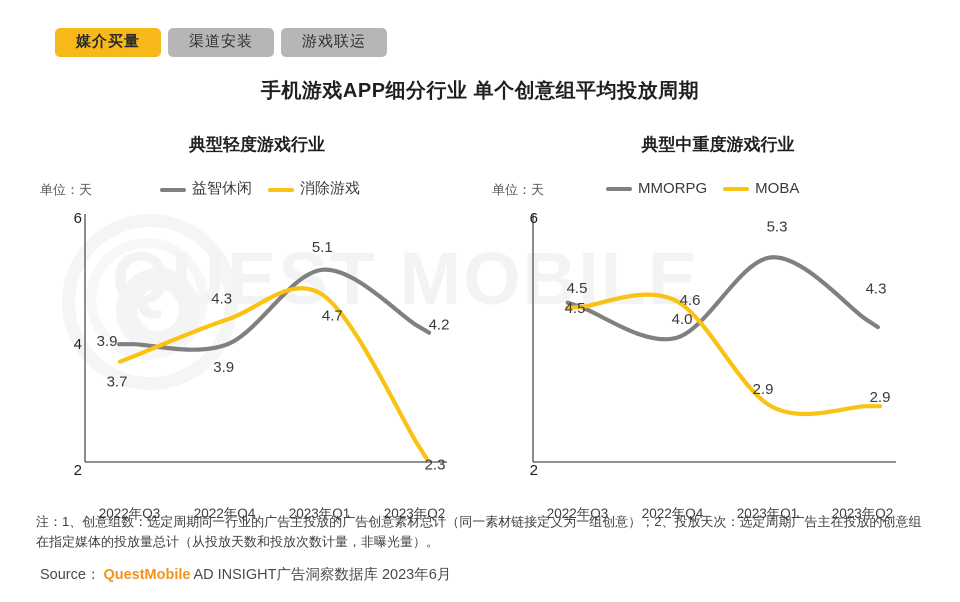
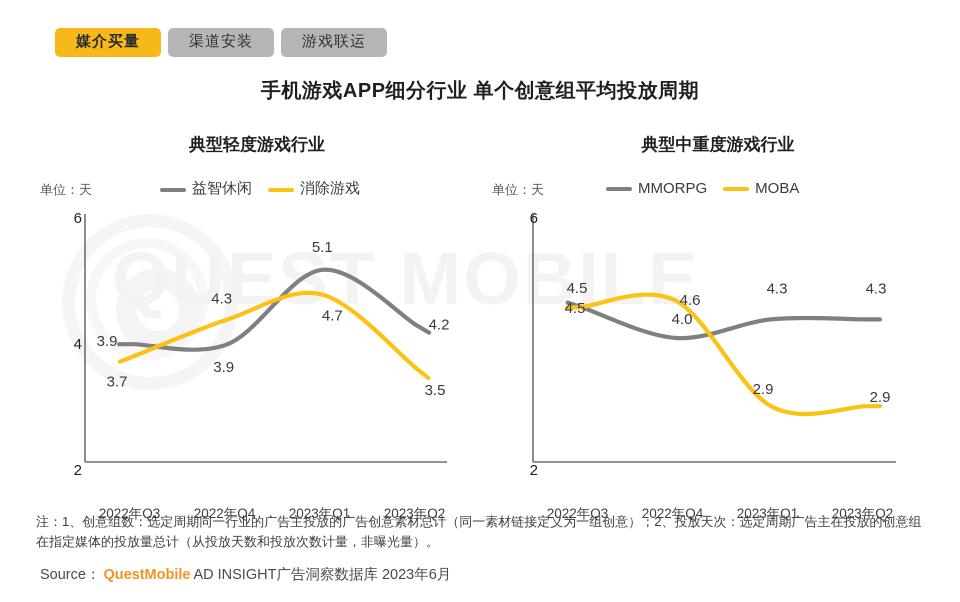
典型轻度游戏行业/消除游戏/2023年Q2: 2.3 -> 3.5
典型中重度游戏行业/MMORPG/2023年Q1: 5.3 -> 4.3
